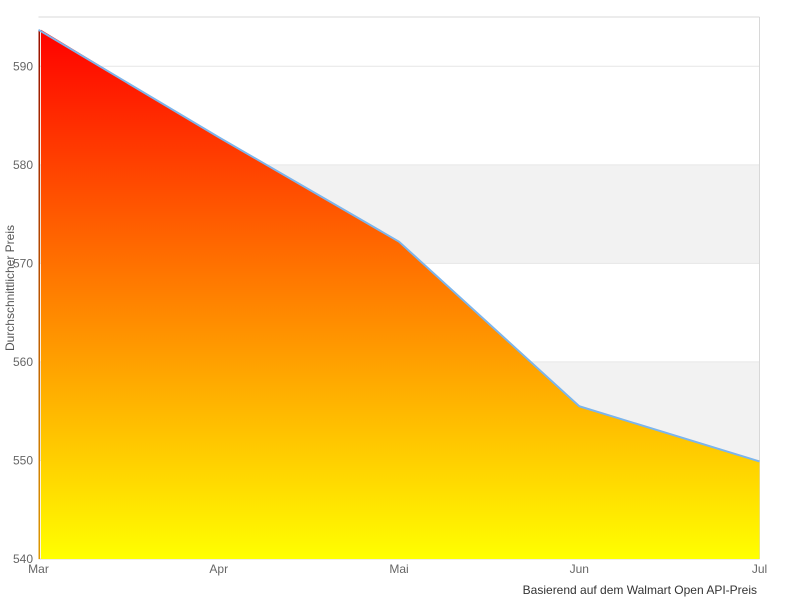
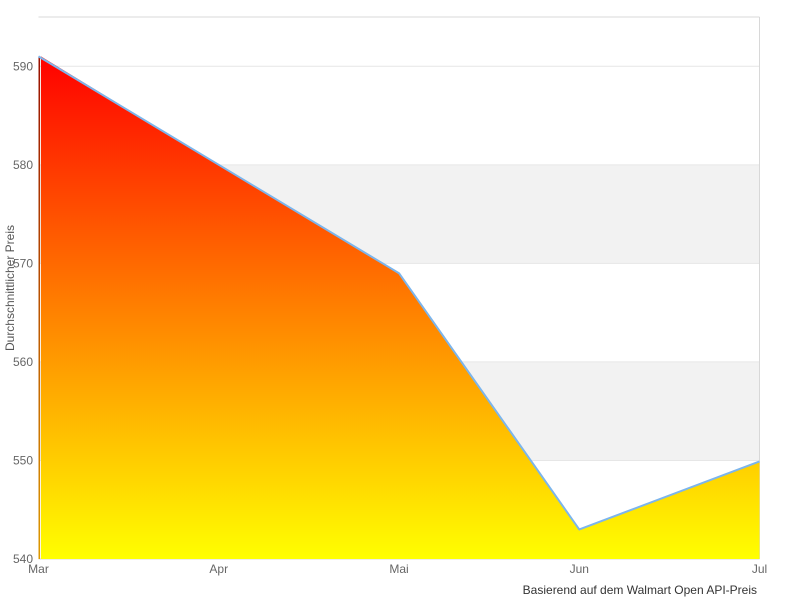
Mar: 594 -> 591
Apr: 583 -> 580
Mai: 572 -> 569
Jun: 556 -> 543
